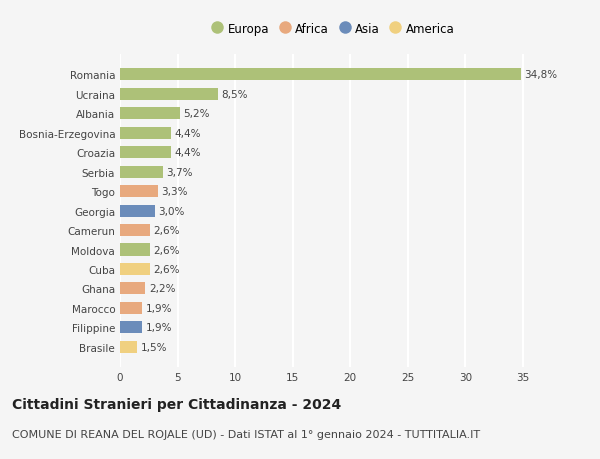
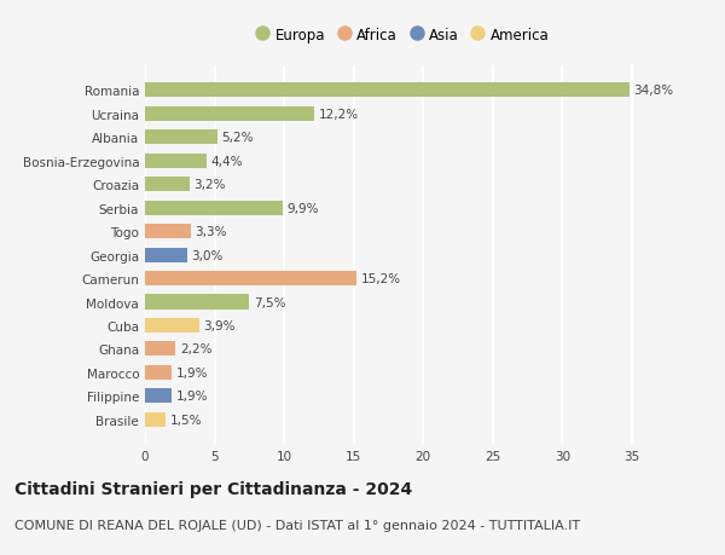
Ucraina: 8,5% -> 12,2%
Croazia: 4,4% -> 3,2%
Serbia: 3,7% -> 9,9%
Camerun: 2,6% -> 15,2%
Moldova: 2,6% -> 7,5%
Cuba: 2,6% -> 3,9%
